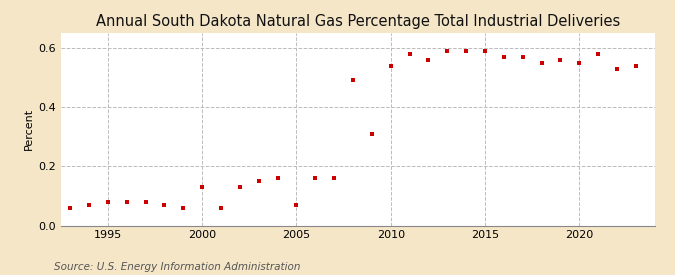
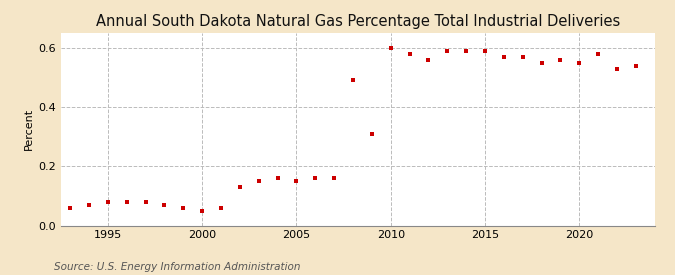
2000: 0.13 -> 0.05
2005: 0.07 -> 0.15
2010: 0.54 -> 0.60
